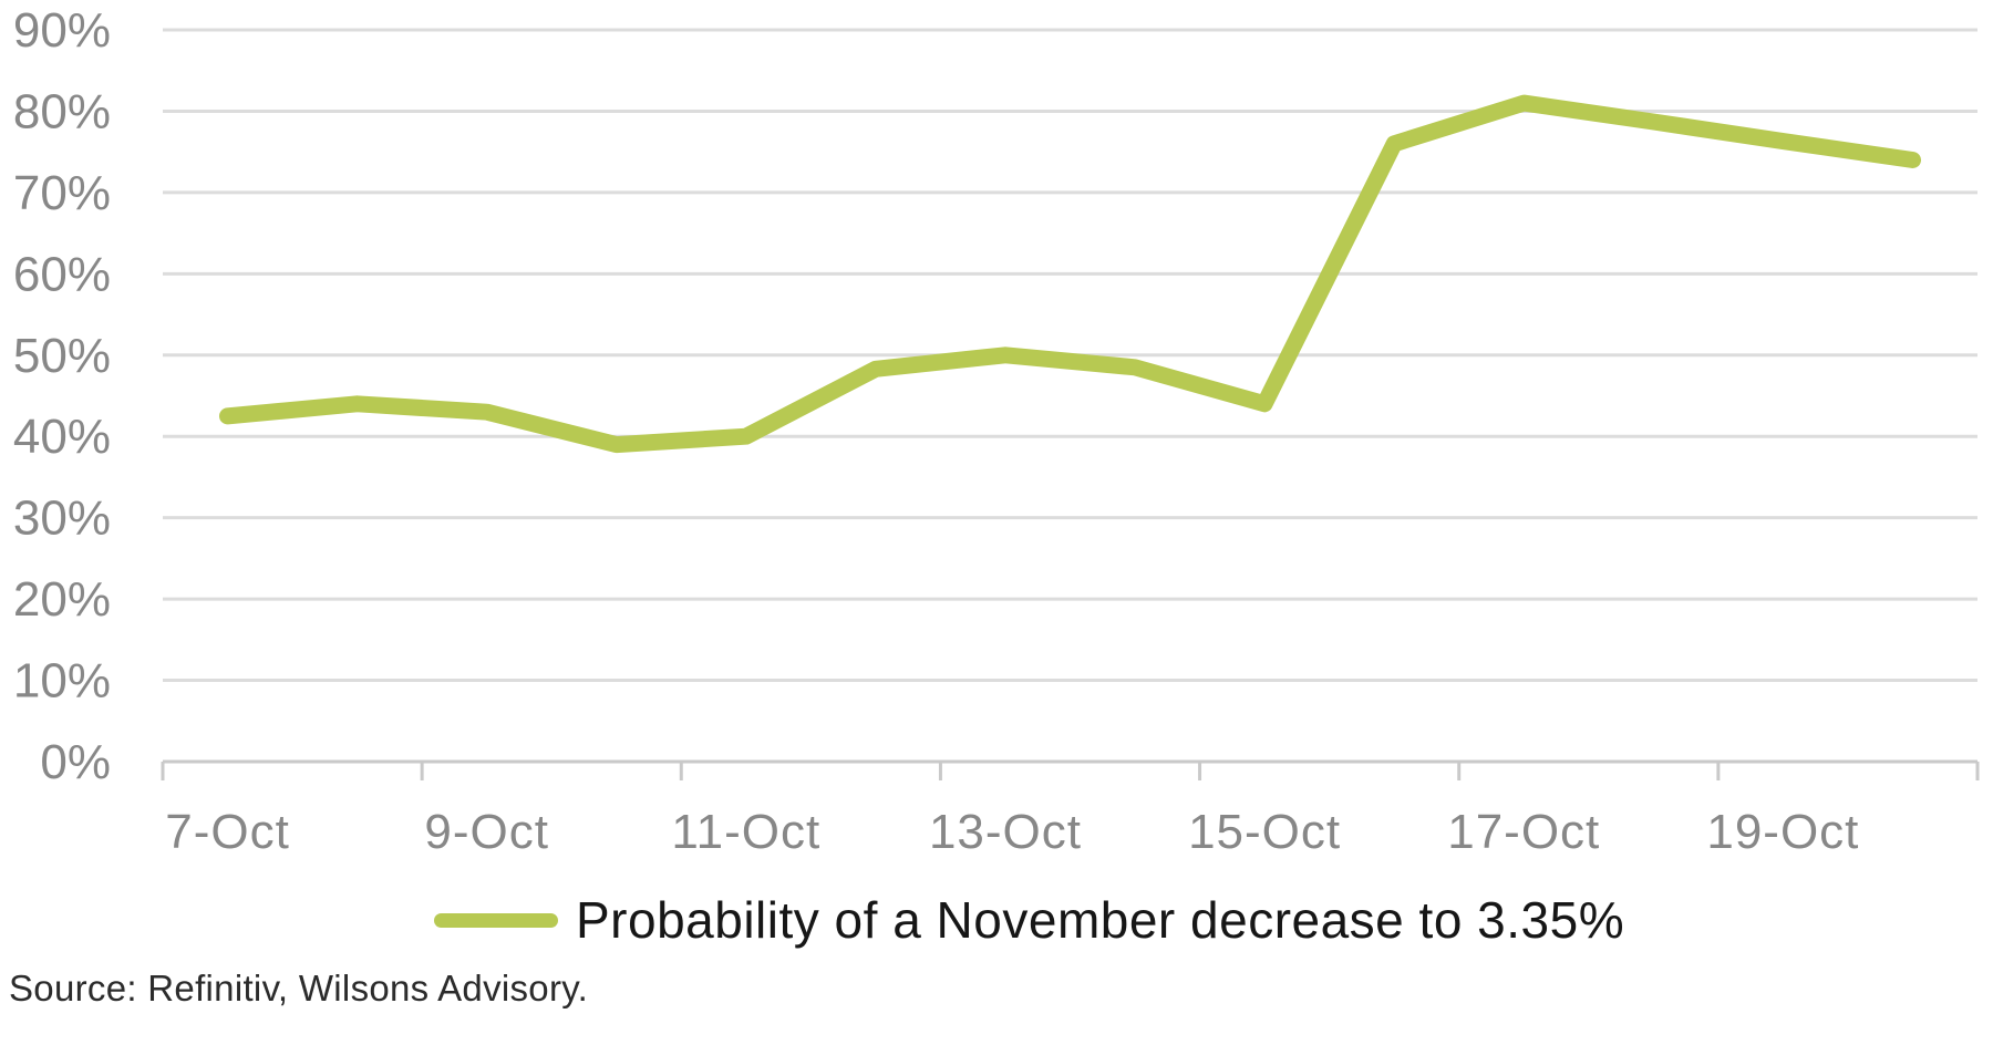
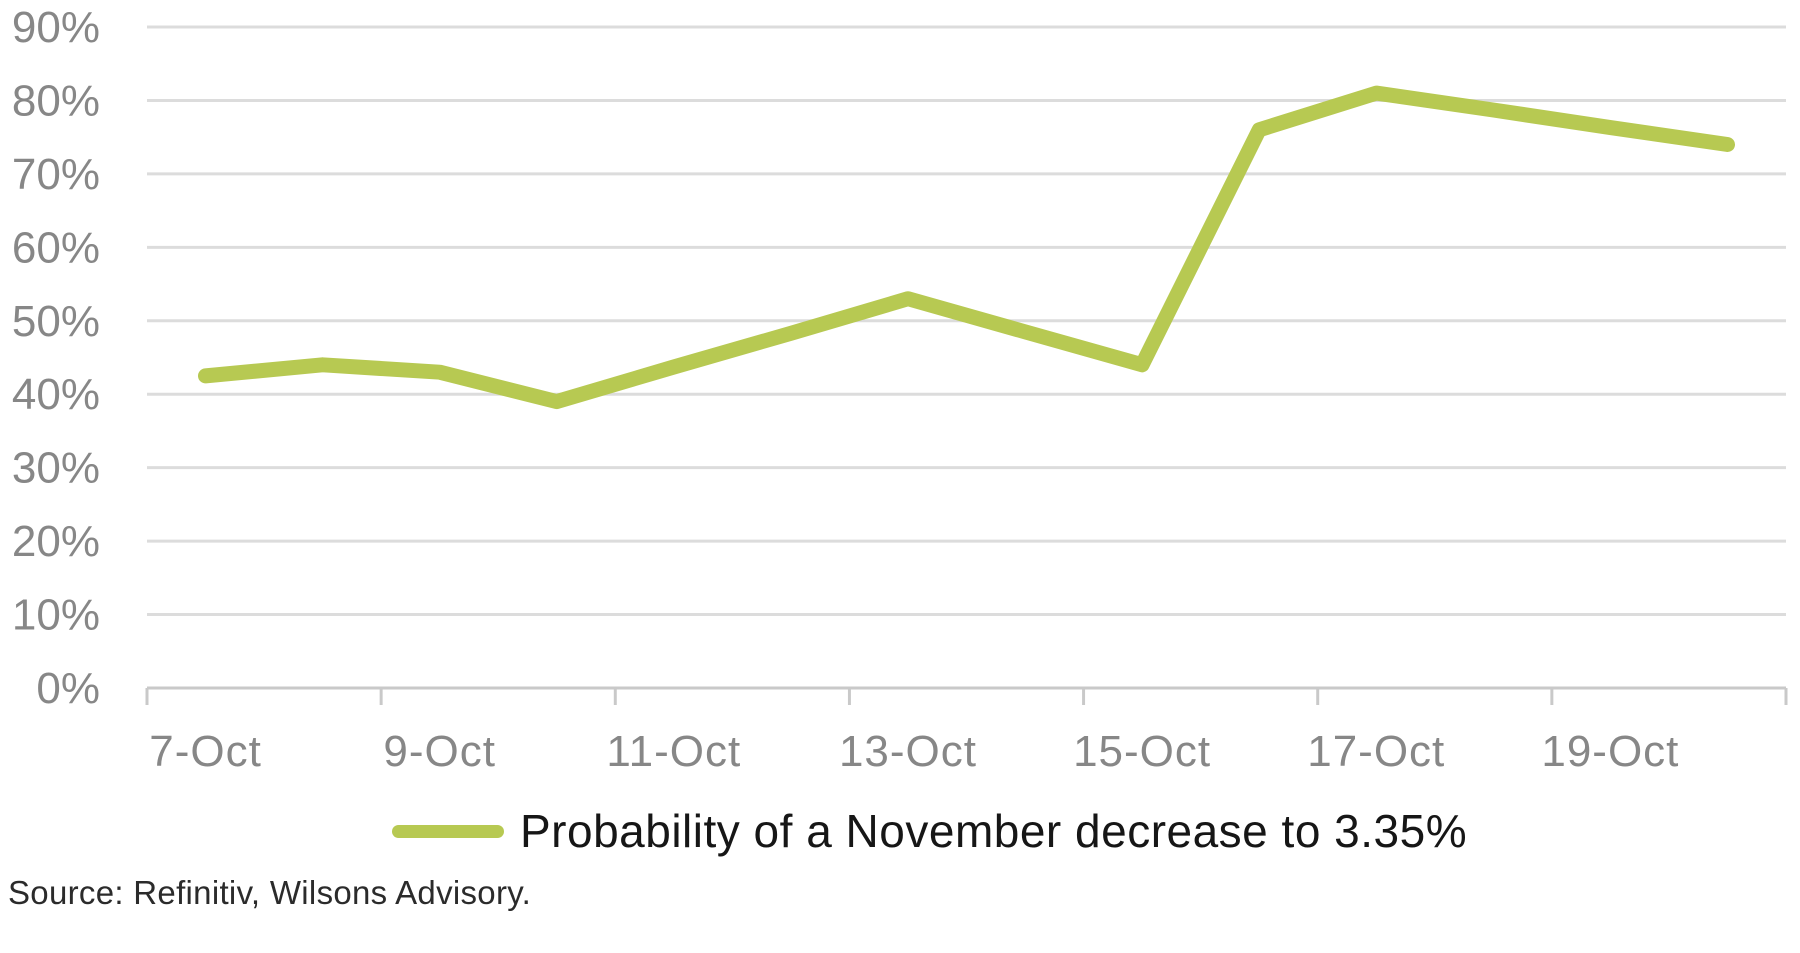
11-Oct: 40% -> 44%
13-Oct: 50% -> 53%
